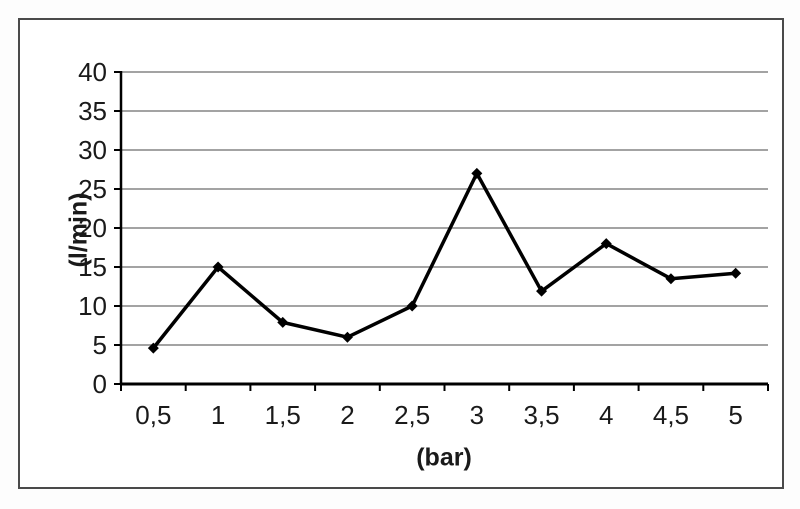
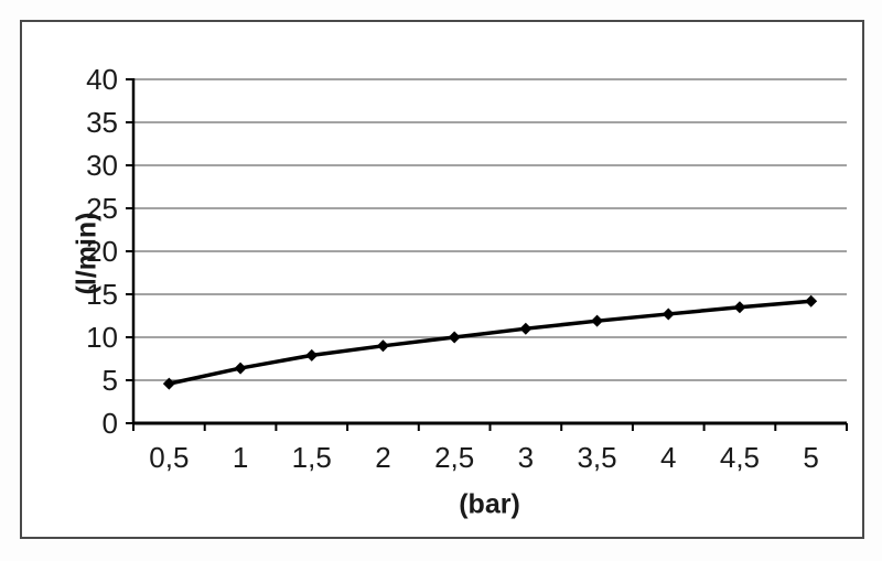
1: 15 -> 6
2: 6 -> 9
3: 27 -> 11
4: 18 -> 13
